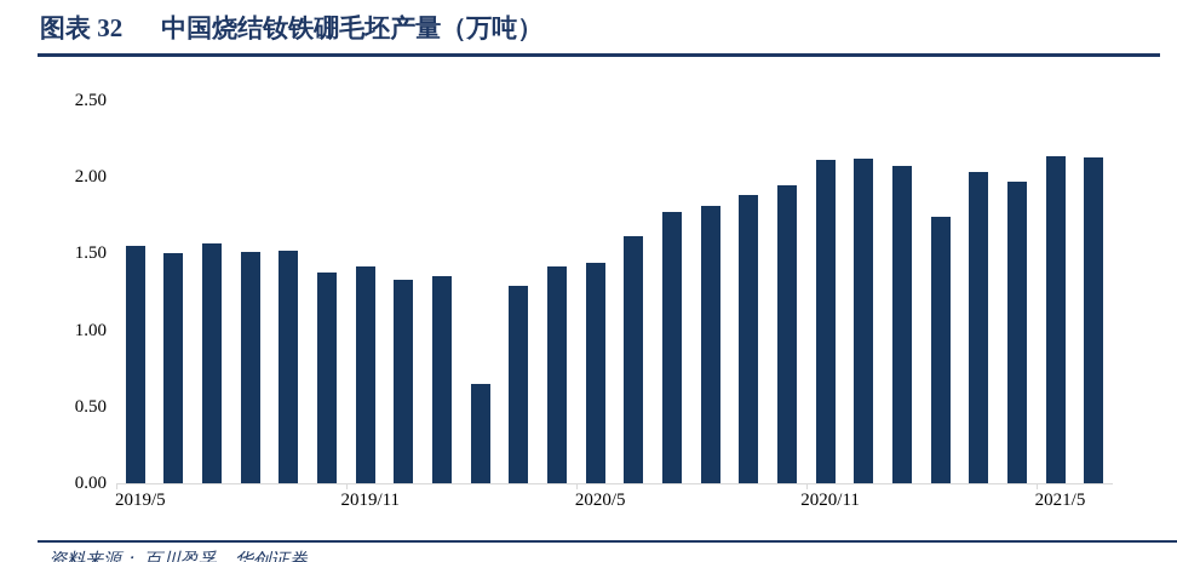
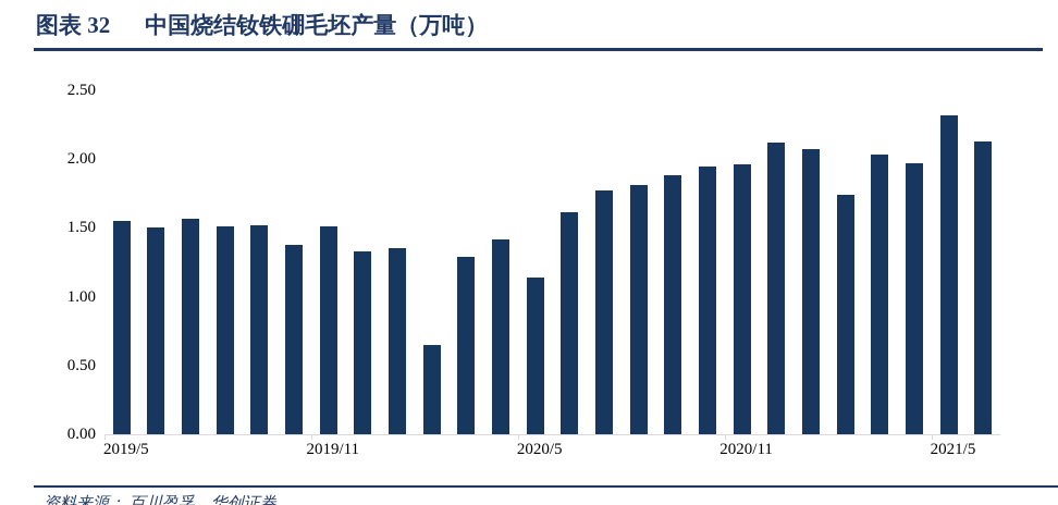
2019/11: 1.42 -> 1.51
2020/5: 1.44 -> 1.14
2020/11: 2.11 -> 1.96
2021/5: 2.14 -> 2.32
